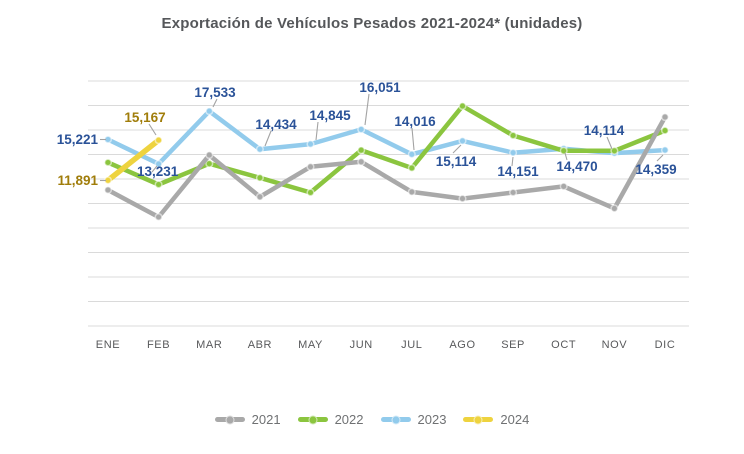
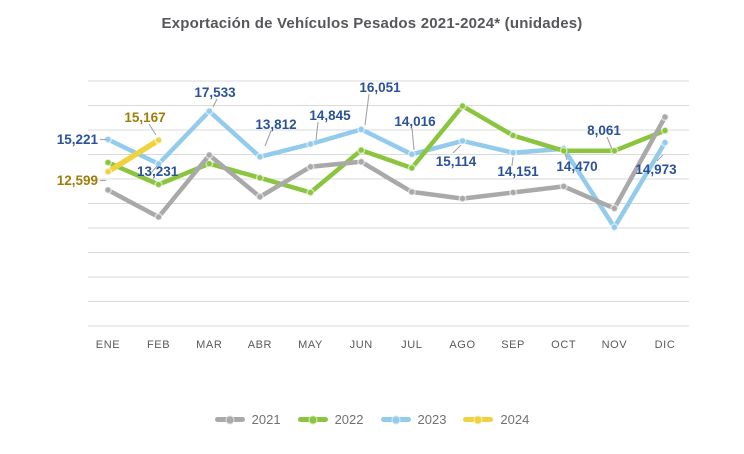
2024/ENE: 11,891 -> 12,599
2023/ABR: 14,434 -> 13,812
2023/NOV: 14,114 -> 8,061
2023/DIC: 14,359 -> 14,973
